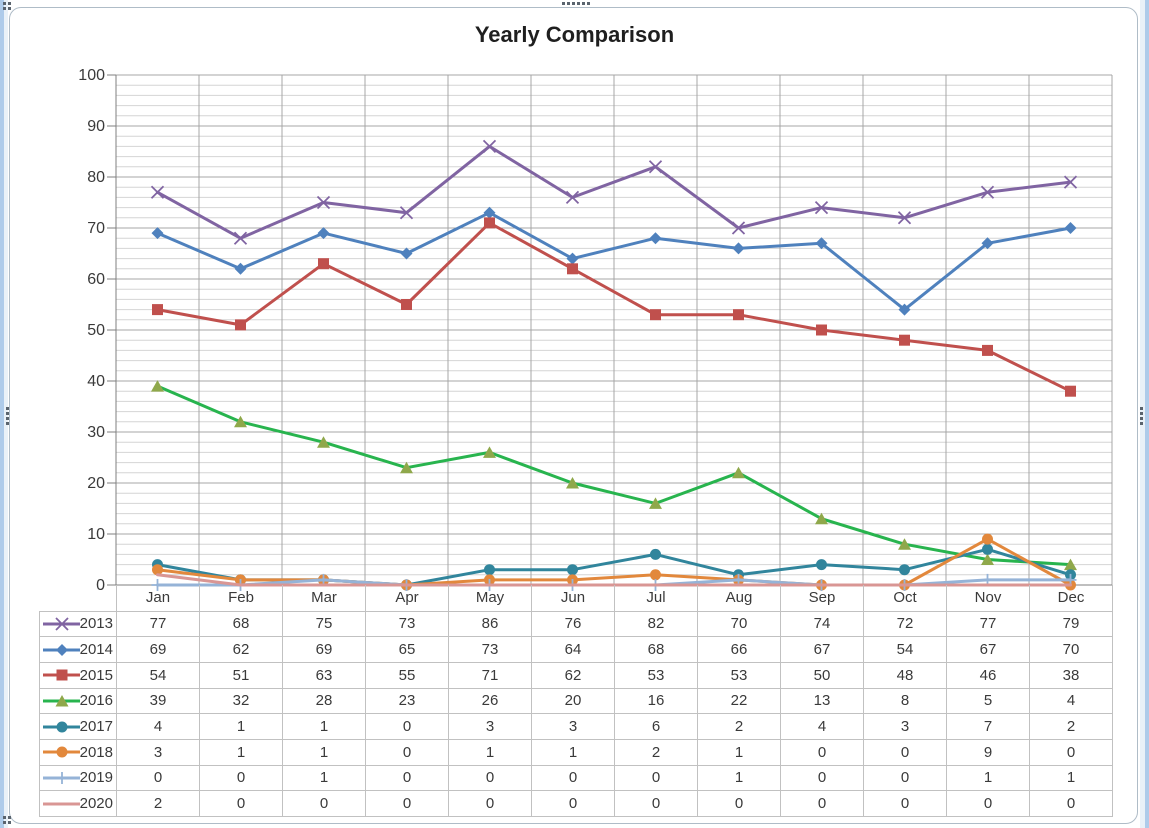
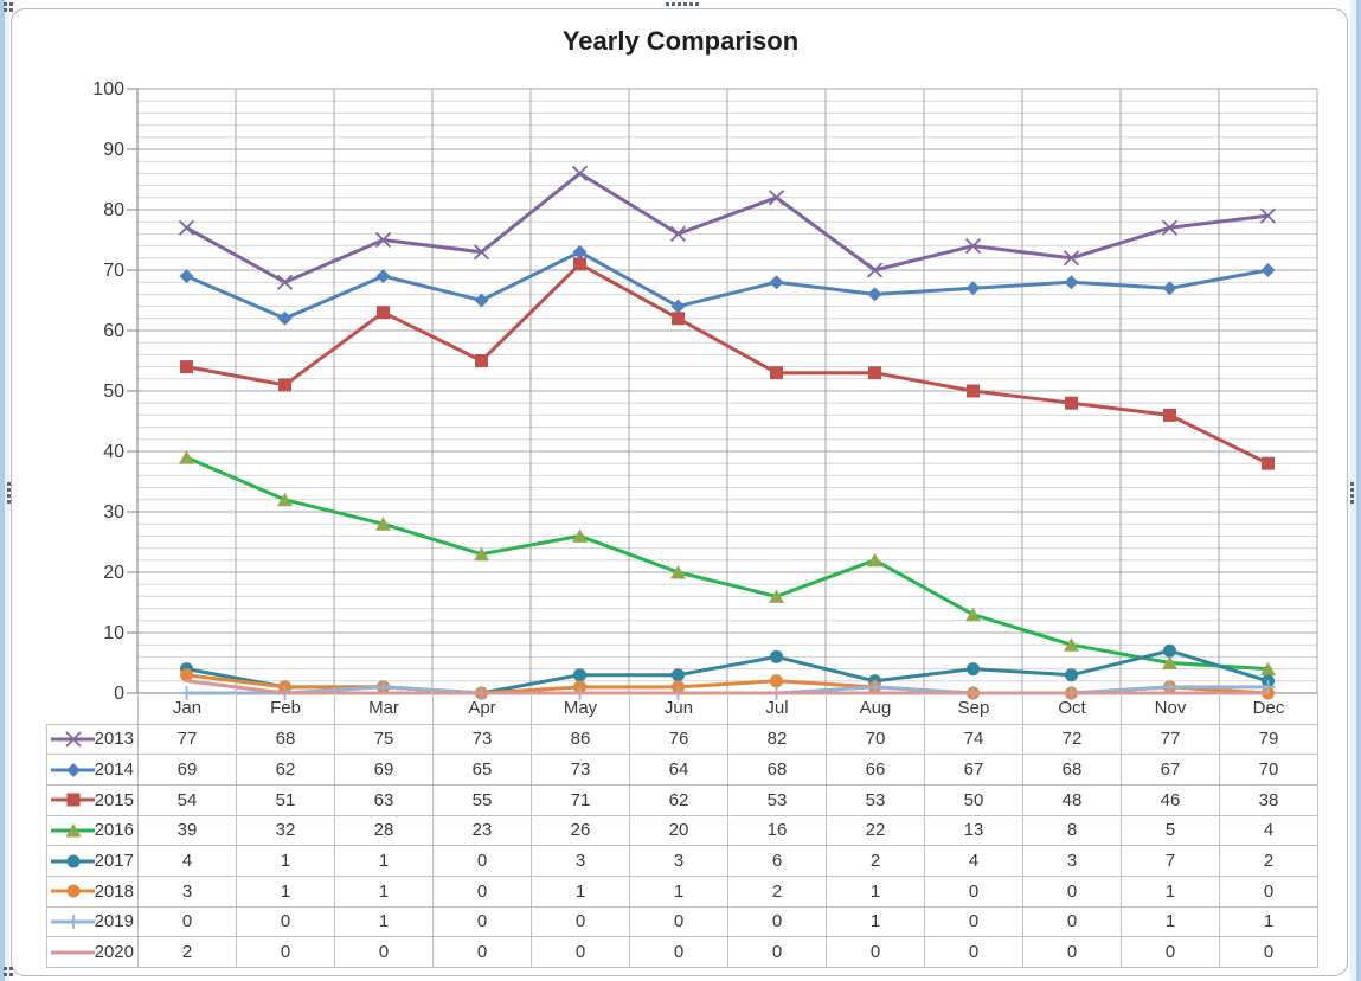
2014/Oct: 54 -> 68
2018/Nov: 9 -> 1
